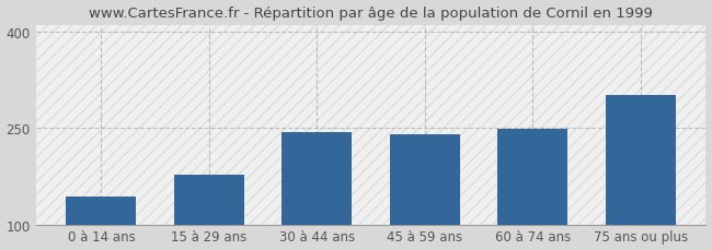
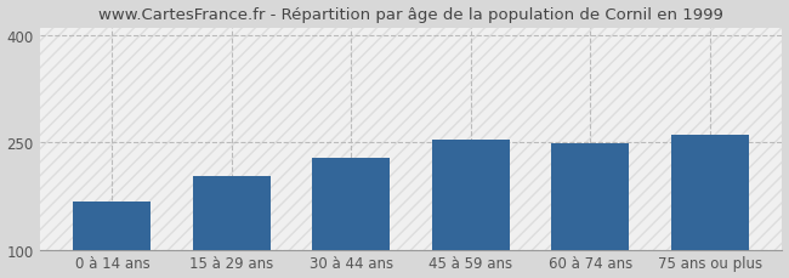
0 à 14 ans: 143 -> 168
15 à 29 ans: 178 -> 202
30 à 44 ans: 243 -> 228
45 à 59 ans: 240 -> 254
75 ans ou plus: 302 -> 260
